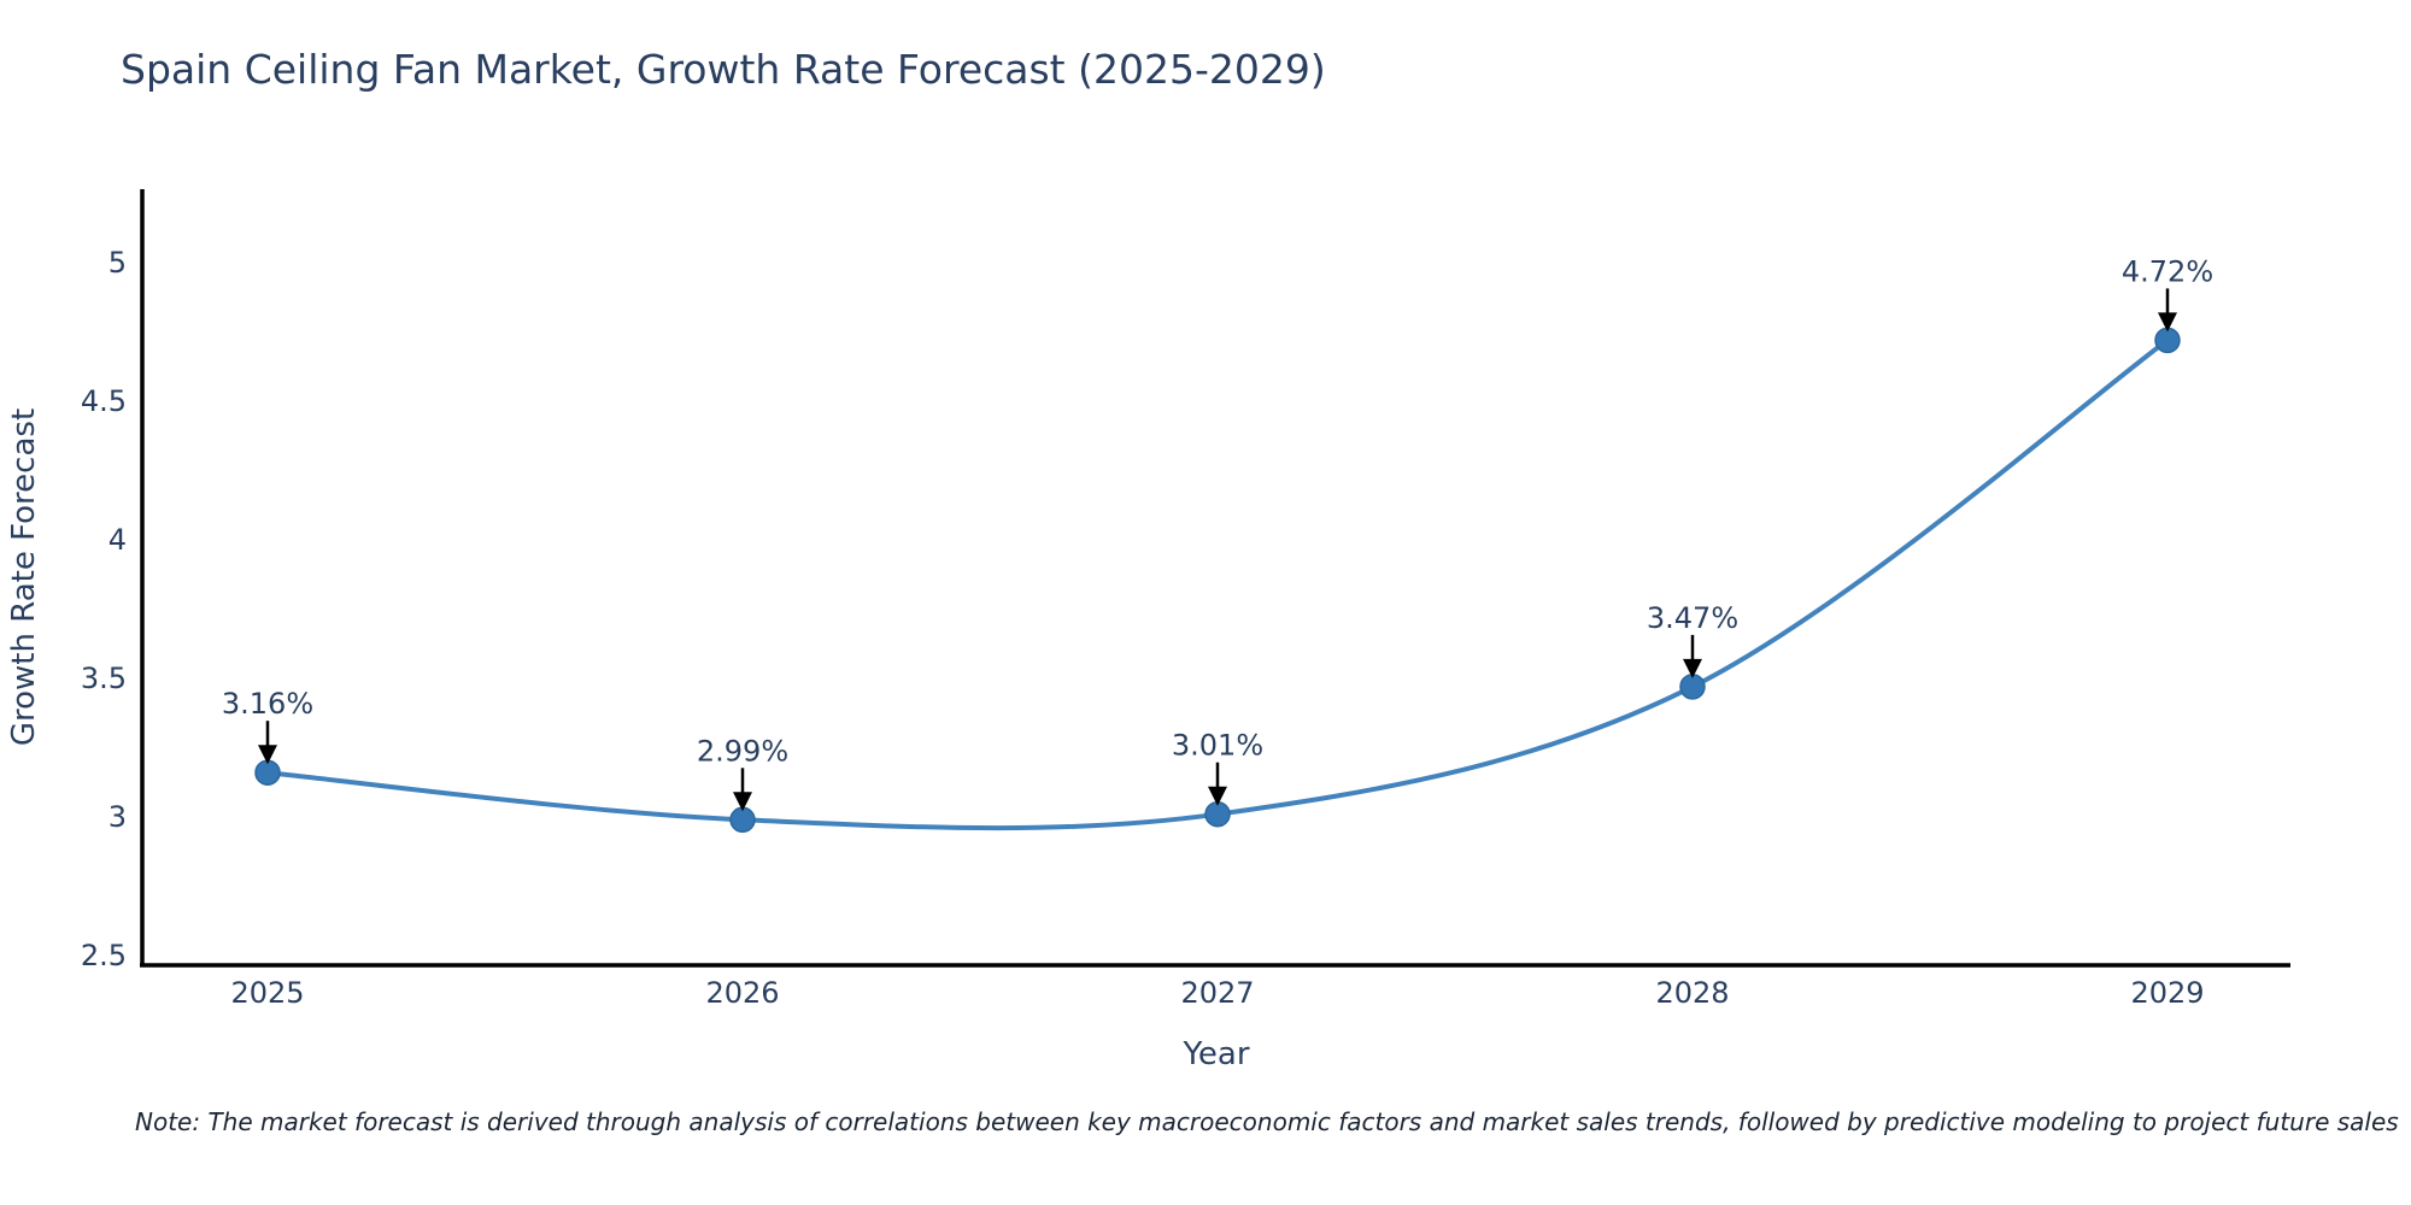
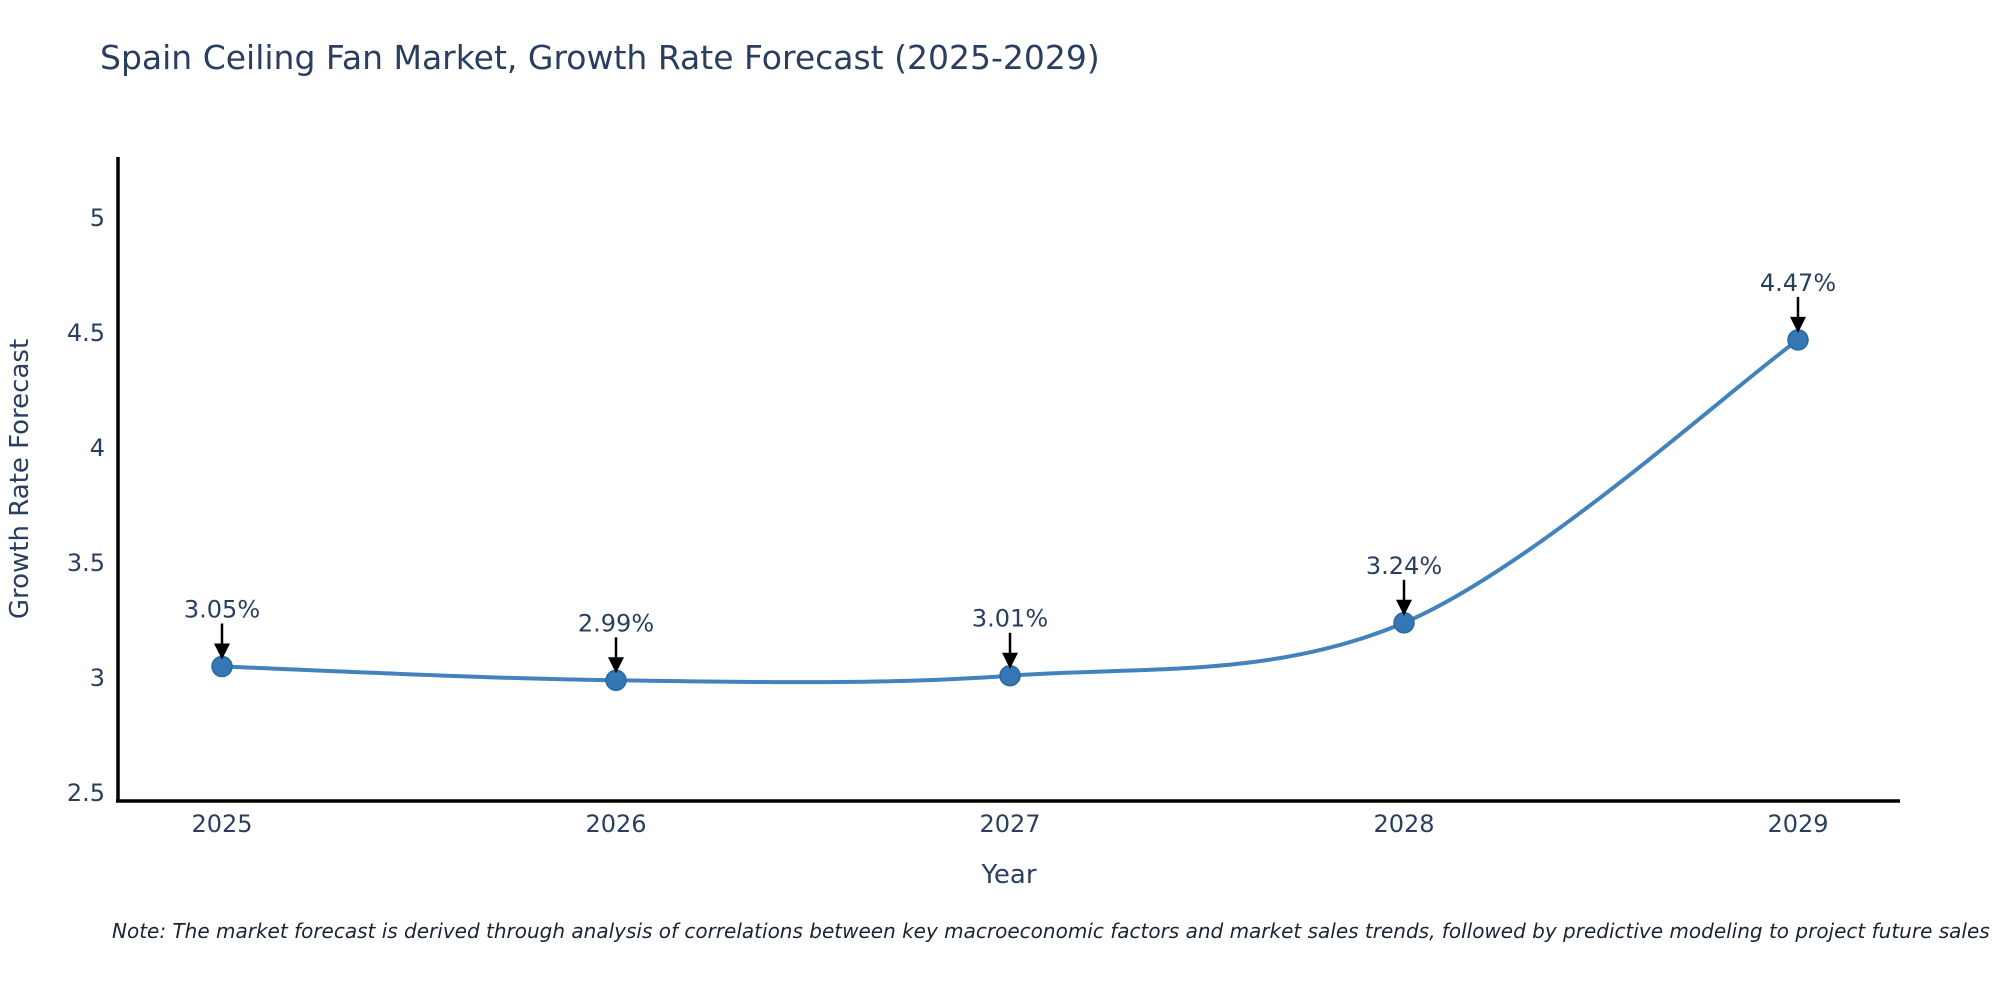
2025: 3.16% -> 3.05%
2028: 3.47% -> 3.24%
2029: 4.72% -> 4.47%
